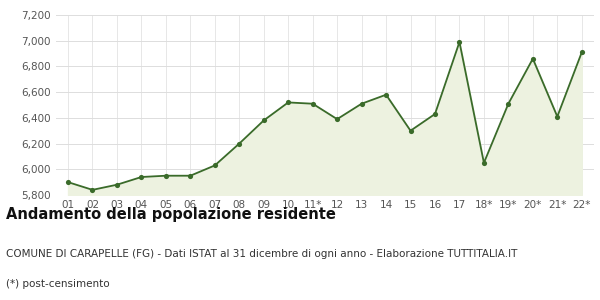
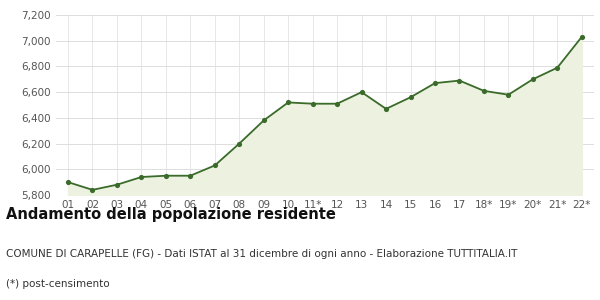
12: 6,390 -> 6,510
13: 6,510 -> 6,600
14: 6,580 -> 6,470
15: 6,300 -> 6,560
16: 6,430 -> 6,670
17: 6,990 -> 6,690
18*: 6,050 -> 6,610
19*: 6,510 -> 6,580
20*: 6,860 -> 6,700
21*: 6,410 -> 6,790
22*: 6,910 -> 7,030
